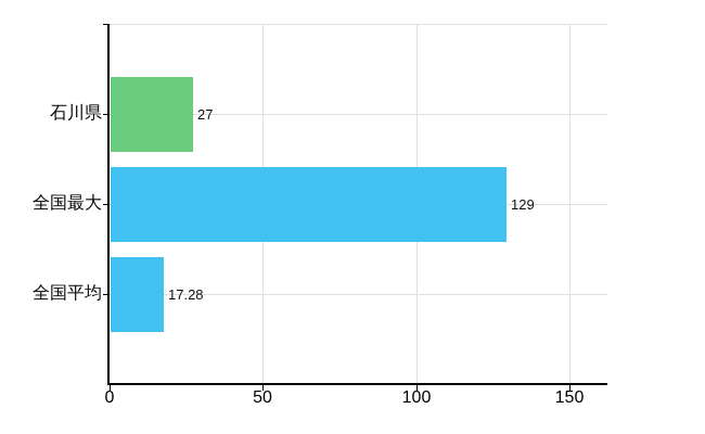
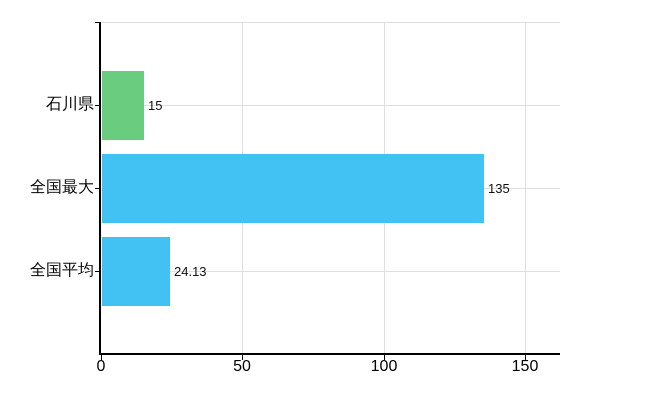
石川県: 27 -> 15
全国最大: 129 -> 135
全国平均: 17.28 -> 24.13
